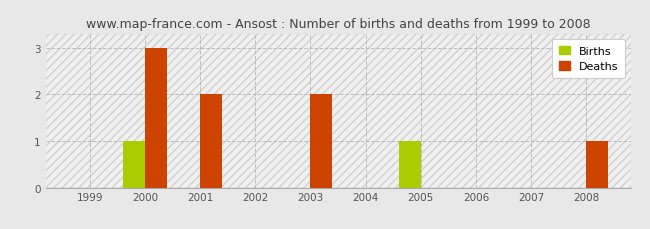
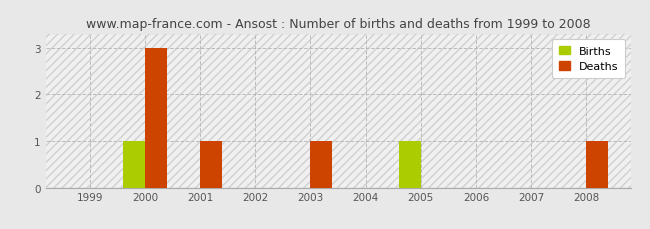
Deaths/2001: 2 -> 1
Deaths/2003: 2 -> 1
